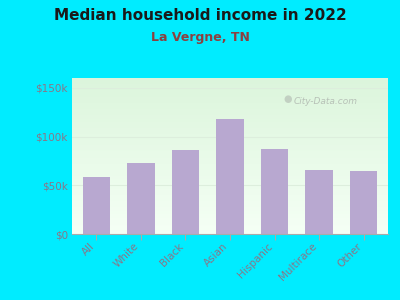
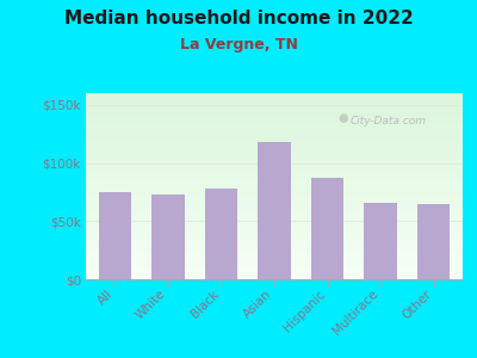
All: $58k -> $75k
Black: $86k -> $78k
